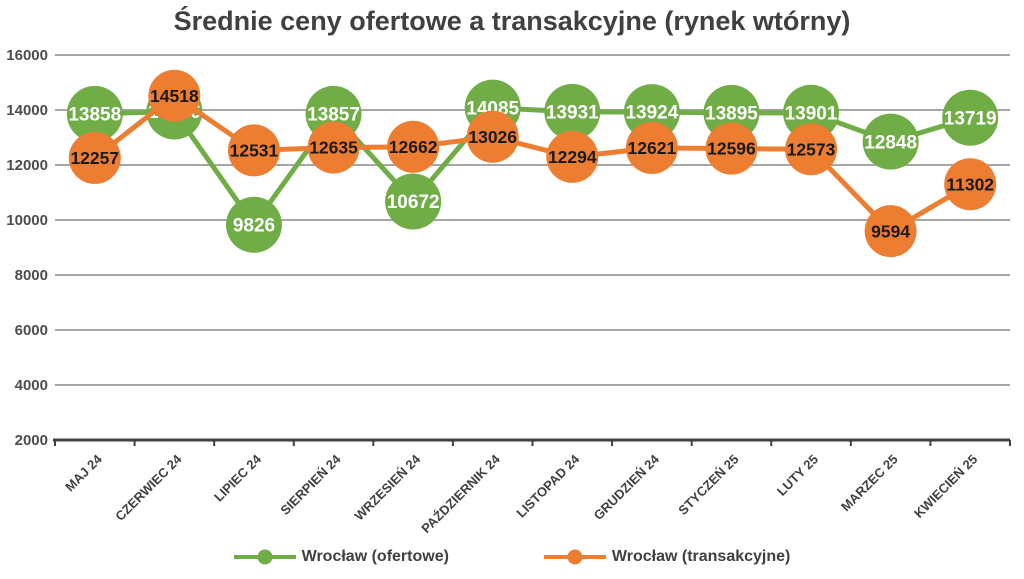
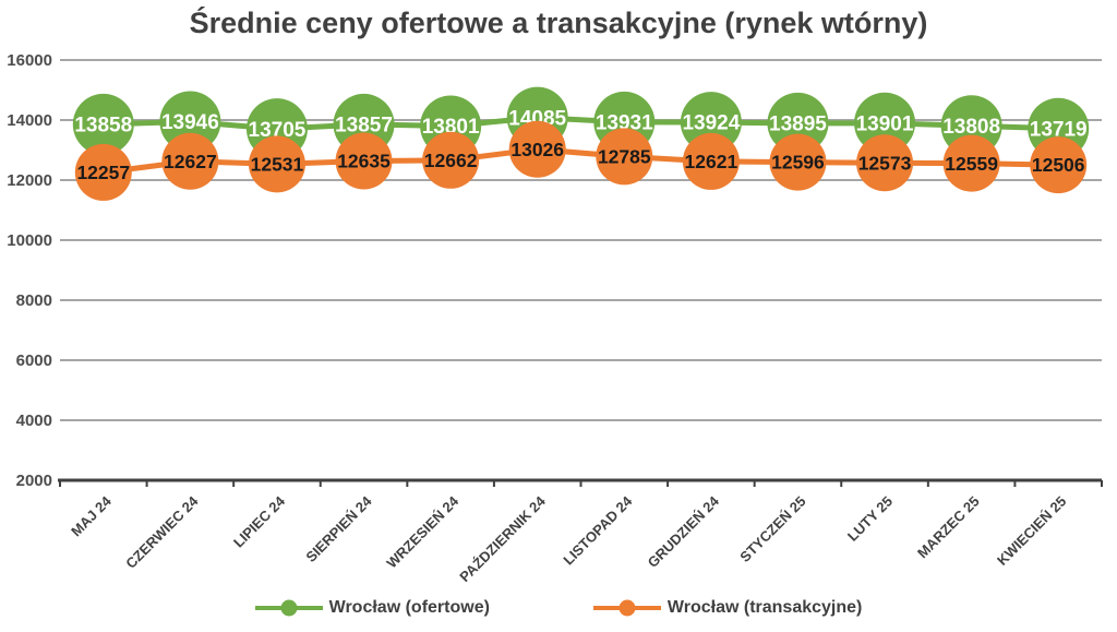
Wrocław (transakcyjne)/CZERWIEC 24: 14518 -> 12627
Wrocław (ofertowe)/LIPIEC 24: 9826 -> 13705
Wrocław (ofertowe)/WRZESIEŃ 24: 10672 -> 13801
Wrocław (transakcyjne)/LISTOPAD 24: 12294 -> 12785
Wrocław (ofertowe)/MARZEC 25: 12848 -> 13808
Wrocław (transakcyjne)/MARZEC 25: 9594 -> 12559
Wrocław (transakcyjne)/KWIECIEŃ 25: 11302 -> 12506
